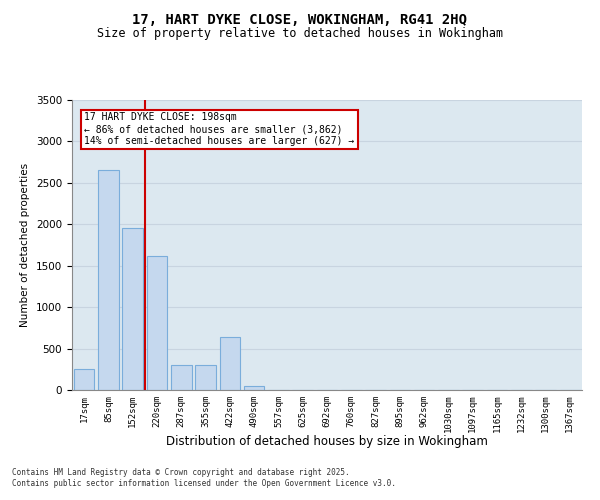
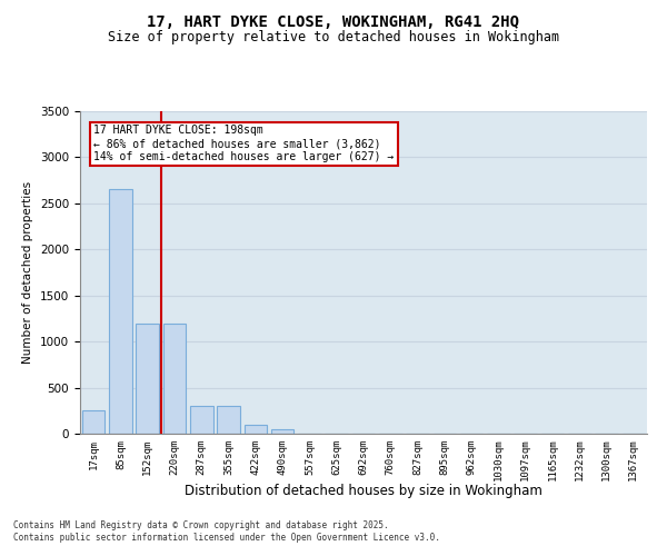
152sqm: 1960 -> 1200
220sqm: 1620 -> 1200
422sqm: 640 -> 100
